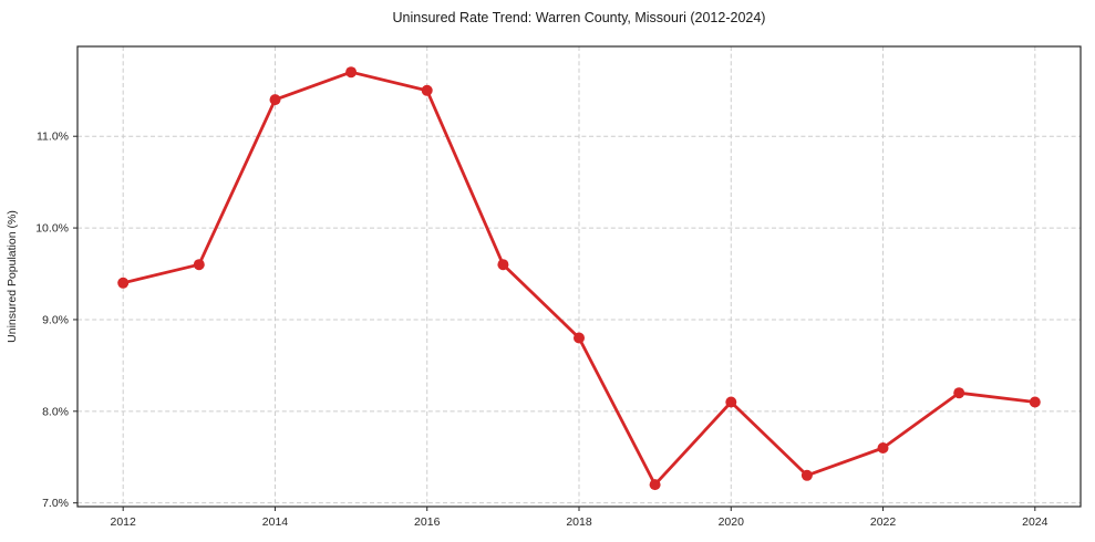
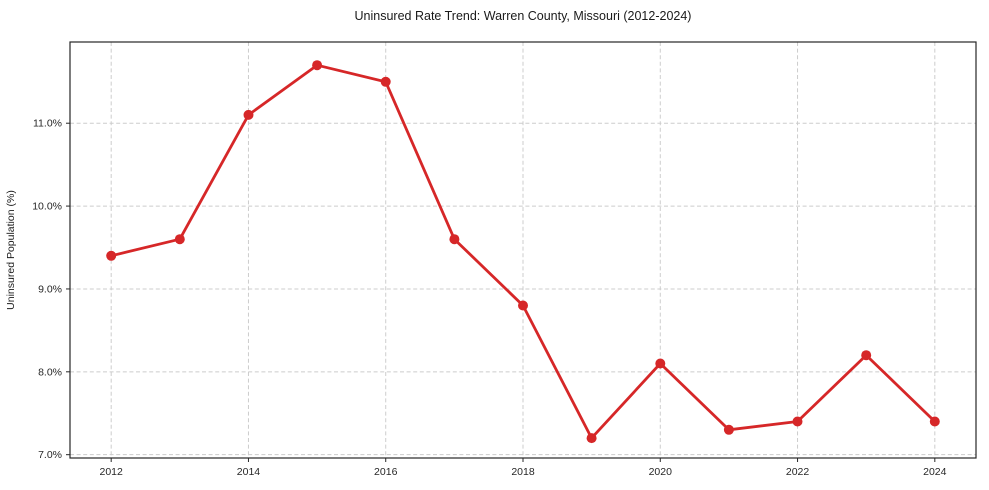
2014: 11.4% -> 11.1%
2022: 7.6% -> 7.4%
2024: 8.1% -> 7.4%
